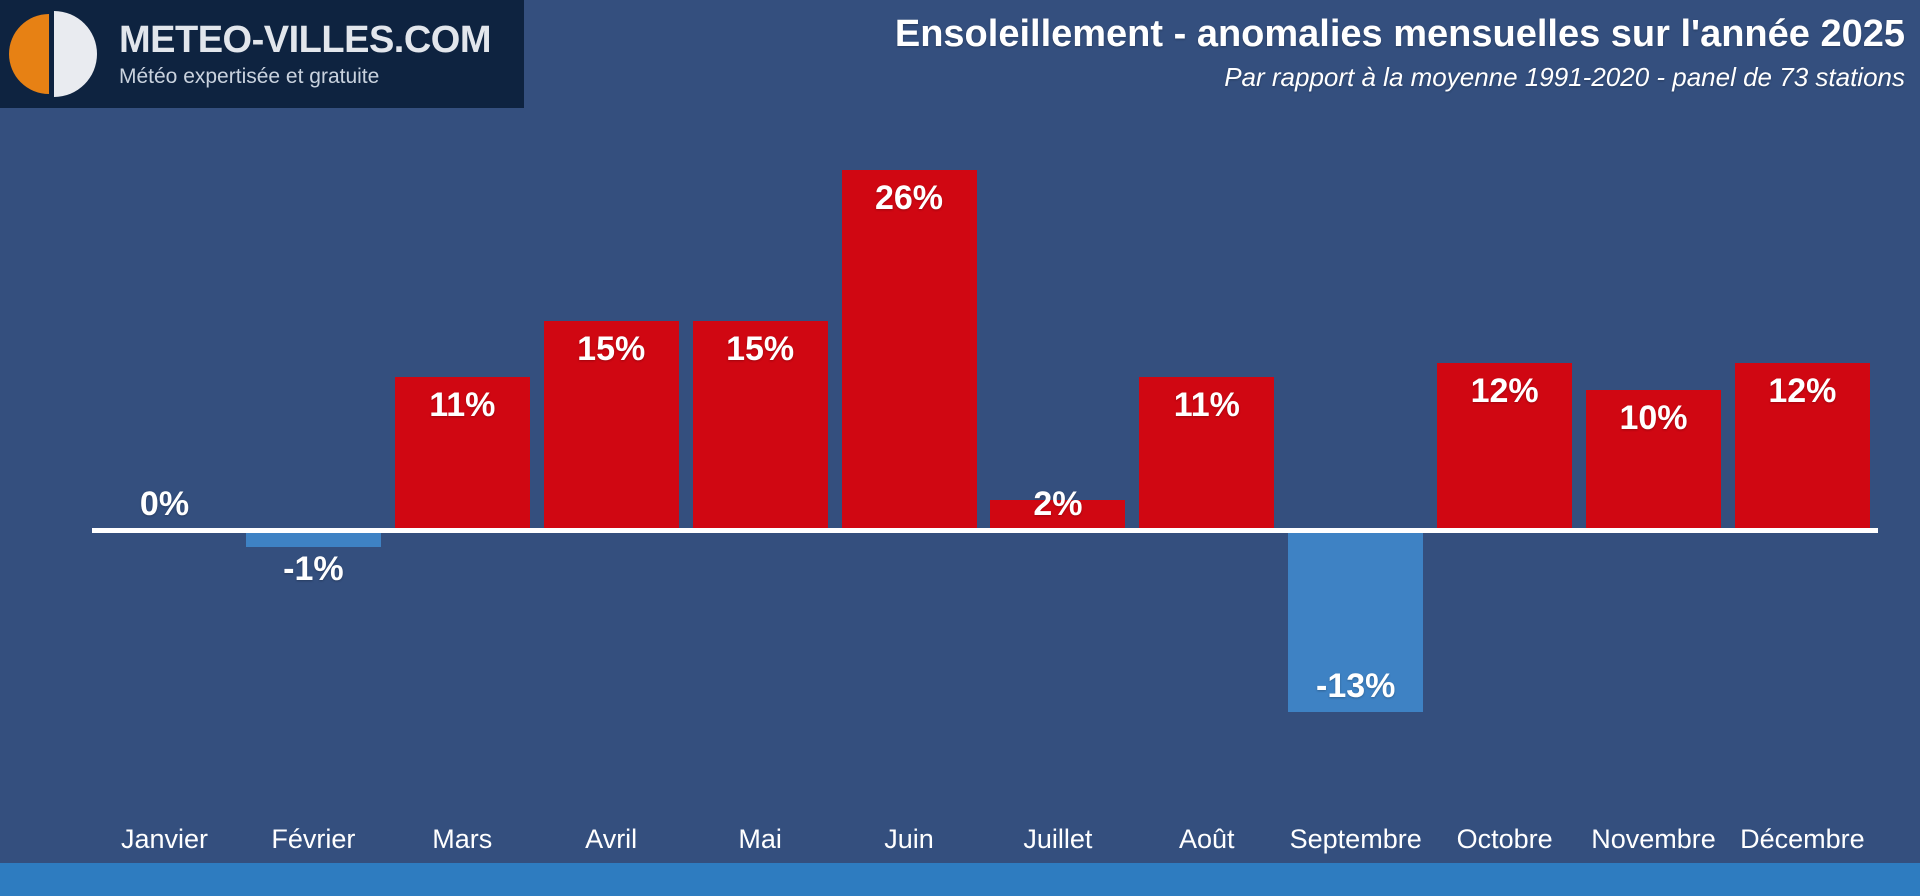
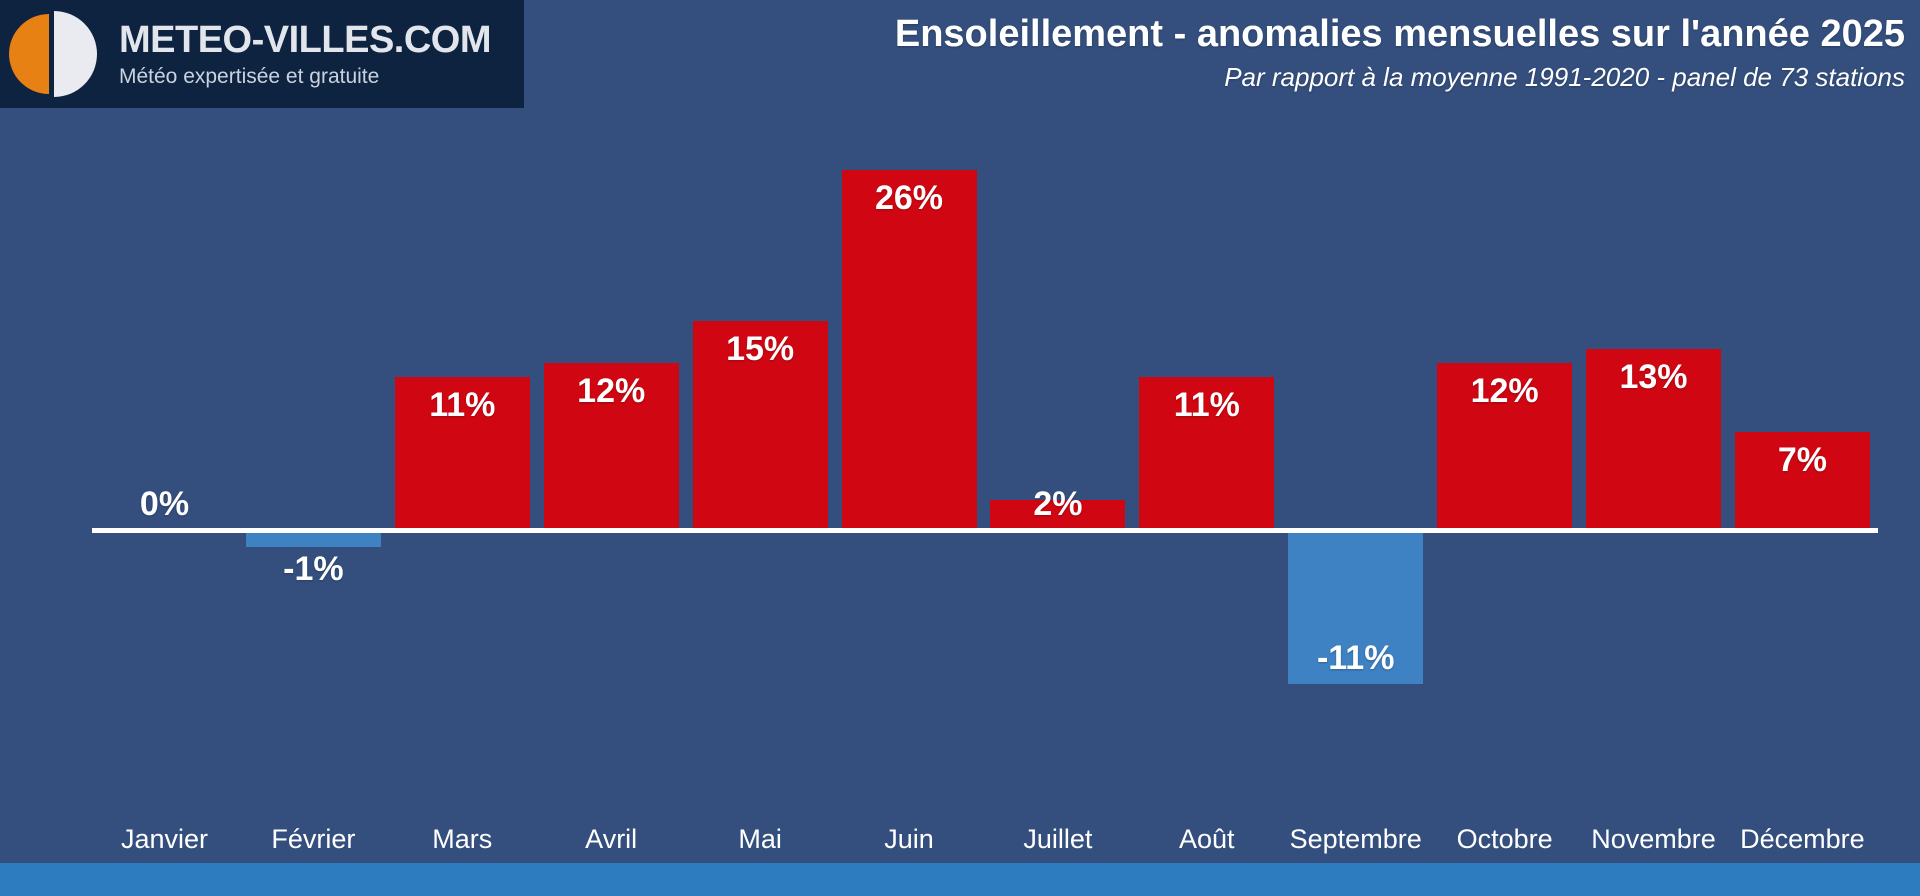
Avril: 15% -> 12%
Septembre: -13% -> -11%
Novembre: 10% -> 13%
Décembre: 12% -> 7%
